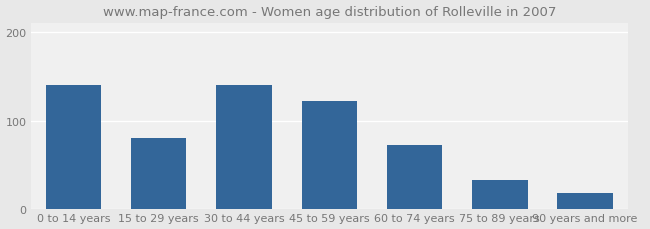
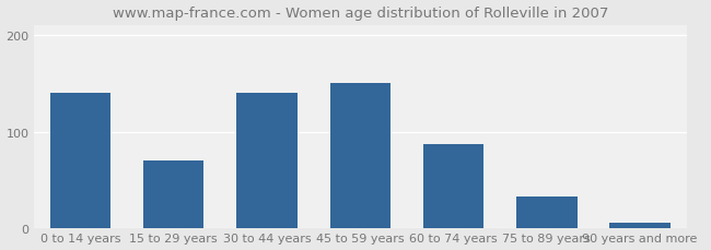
15 to 29 years: 80 -> 70
45 to 59 years: 122 -> 150
60 to 74 years: 72 -> 87
90 years and more: 18 -> 6
